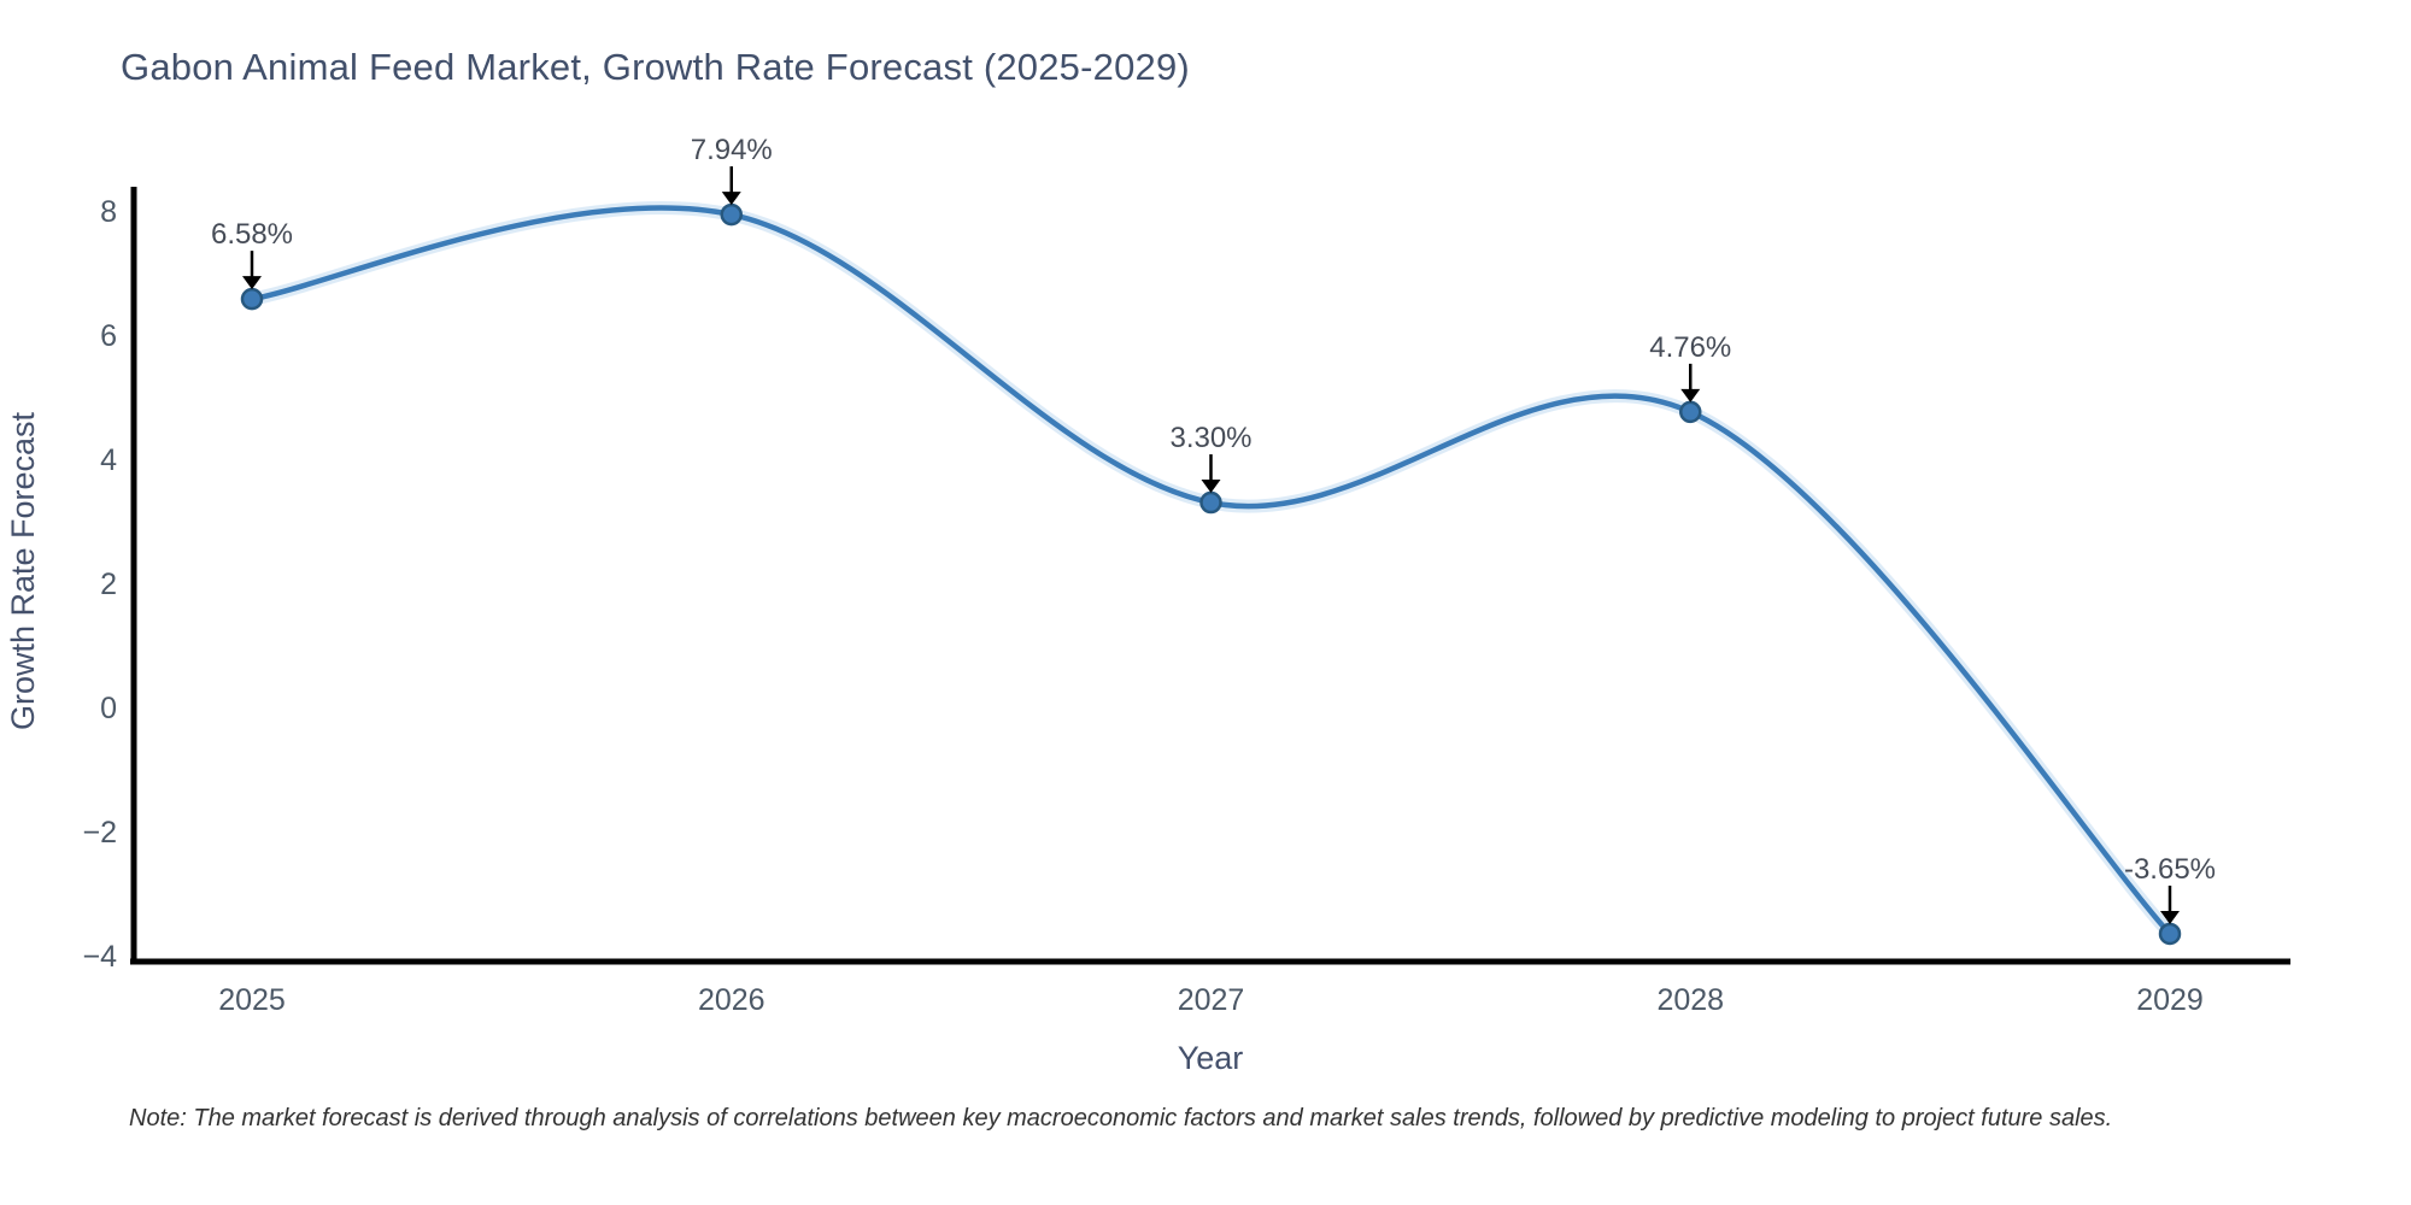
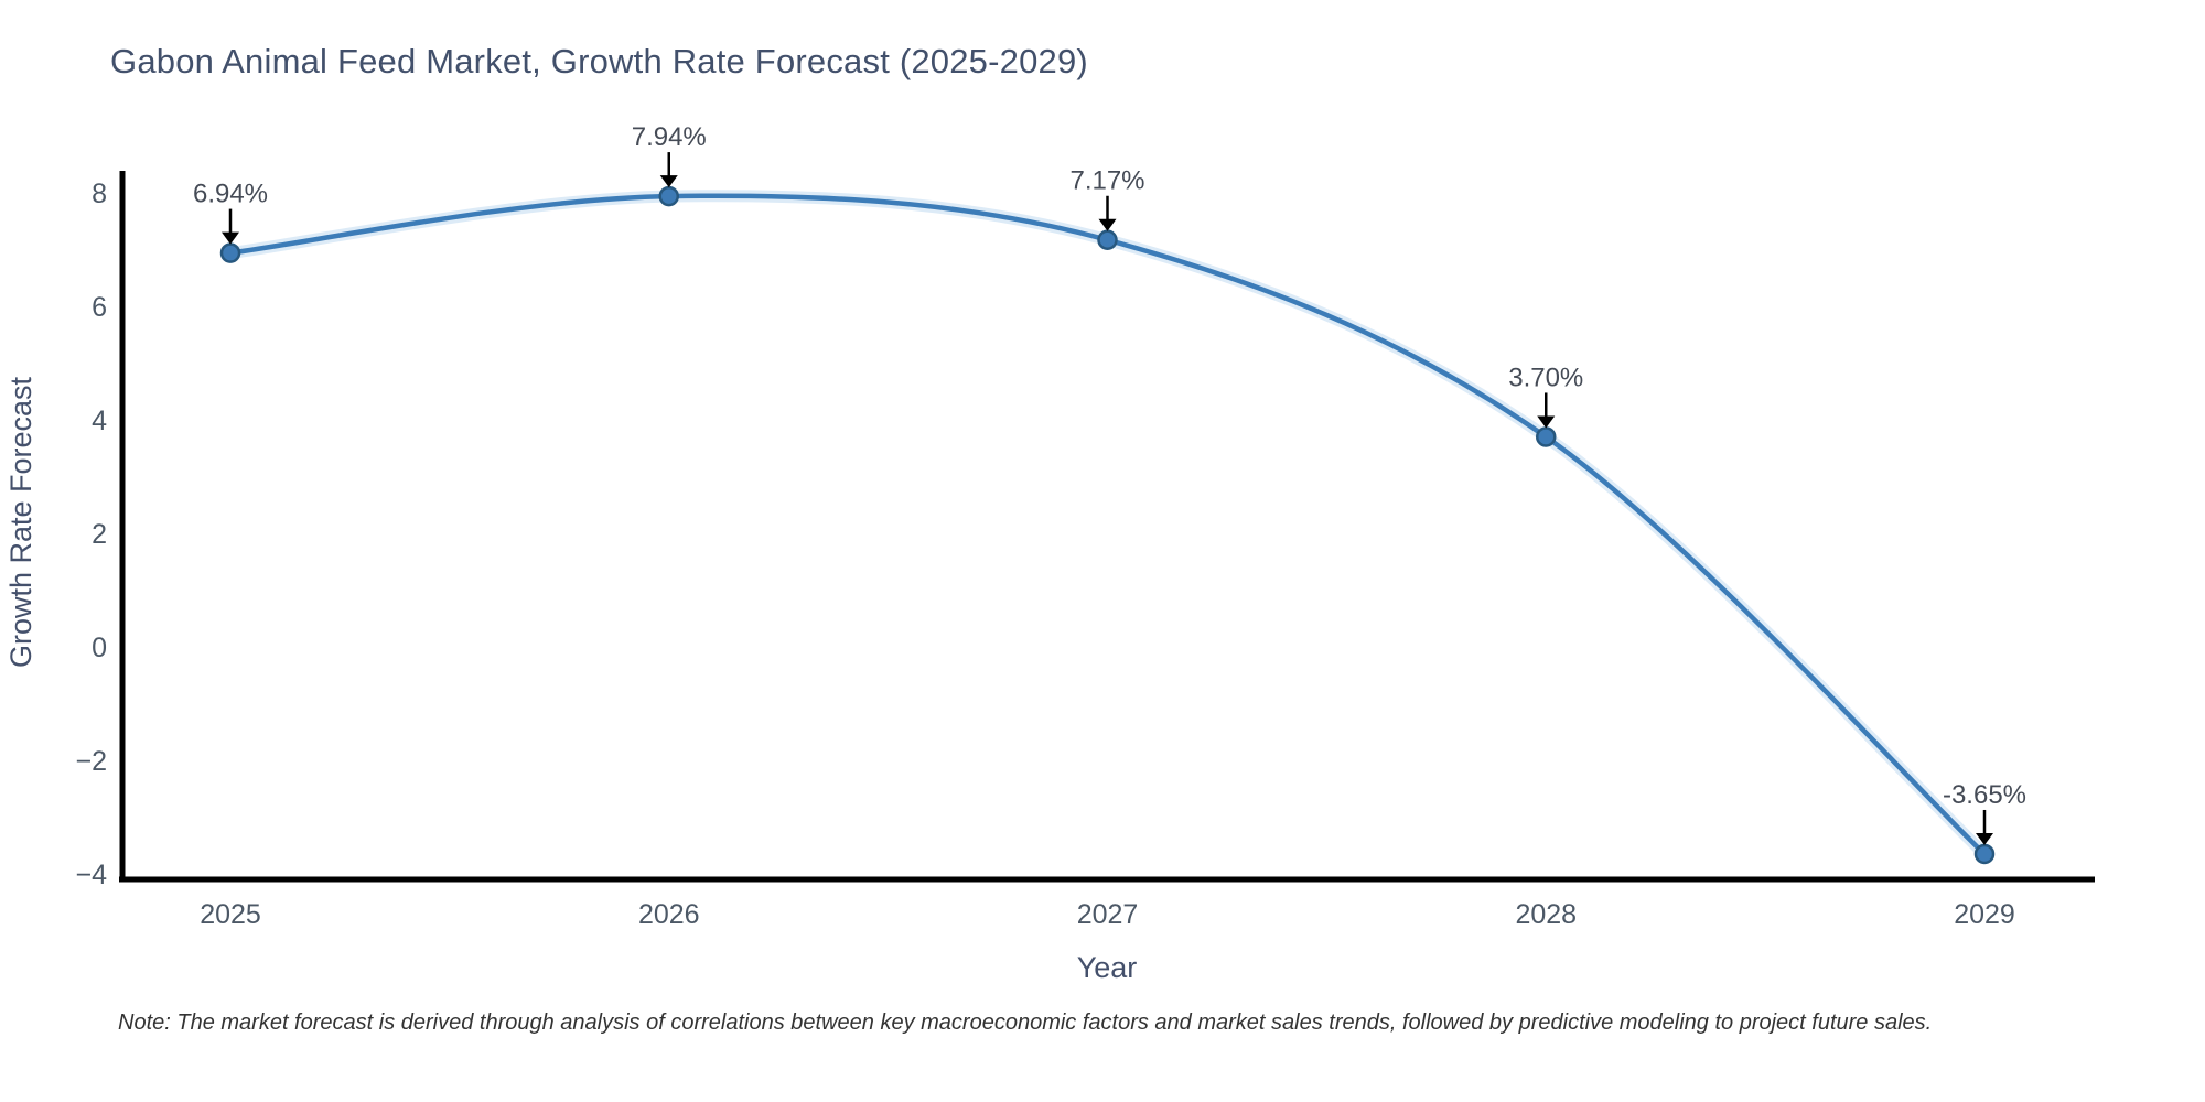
2025: 6.58% -> 6.94%
2027: 3.30% -> 7.17%
2028: 4.76% -> 3.70%
